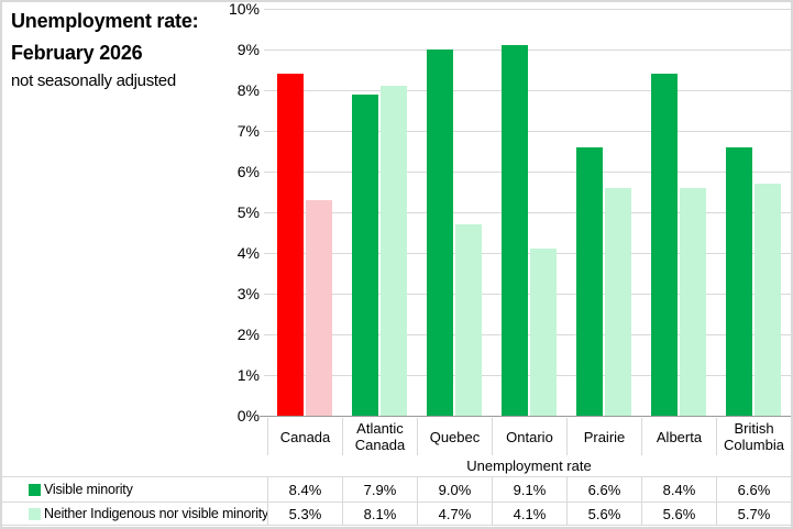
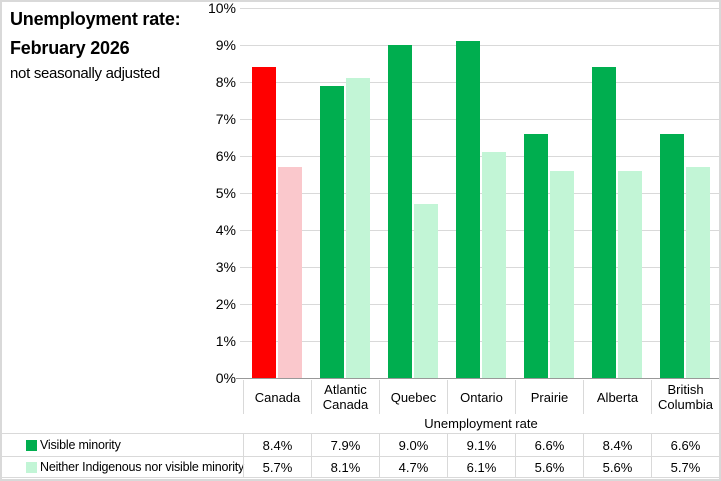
Neither Indigenous nor visible minority/Canada: 5.3% -> 5.7%
Neither Indigenous nor visible minority/Ontario: 4.1% -> 6.1%
